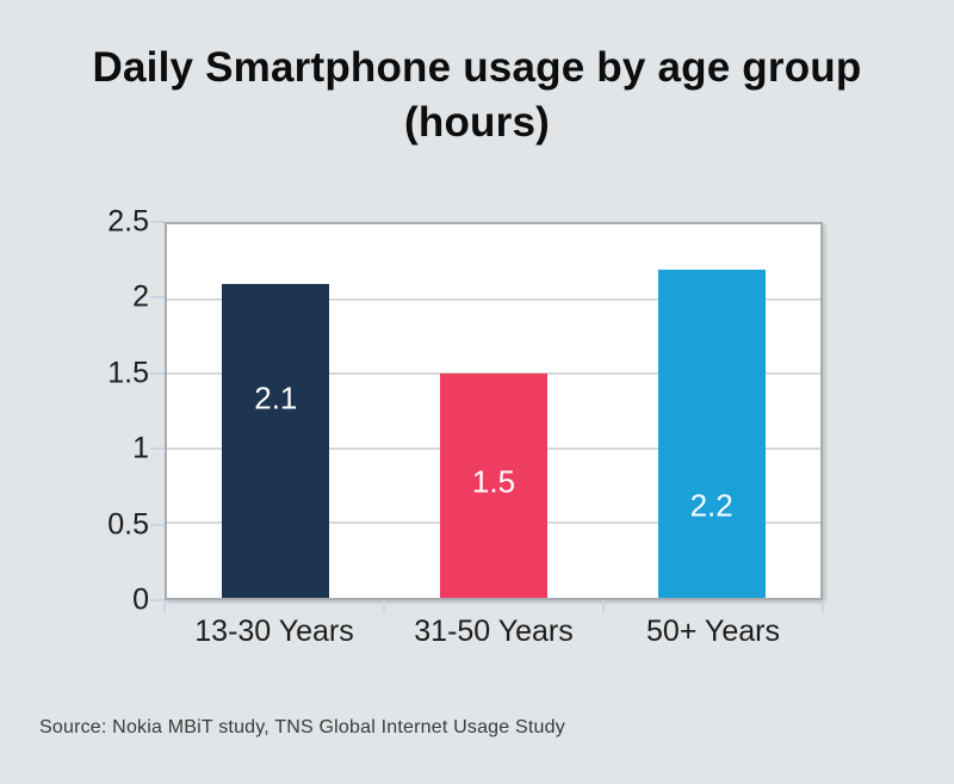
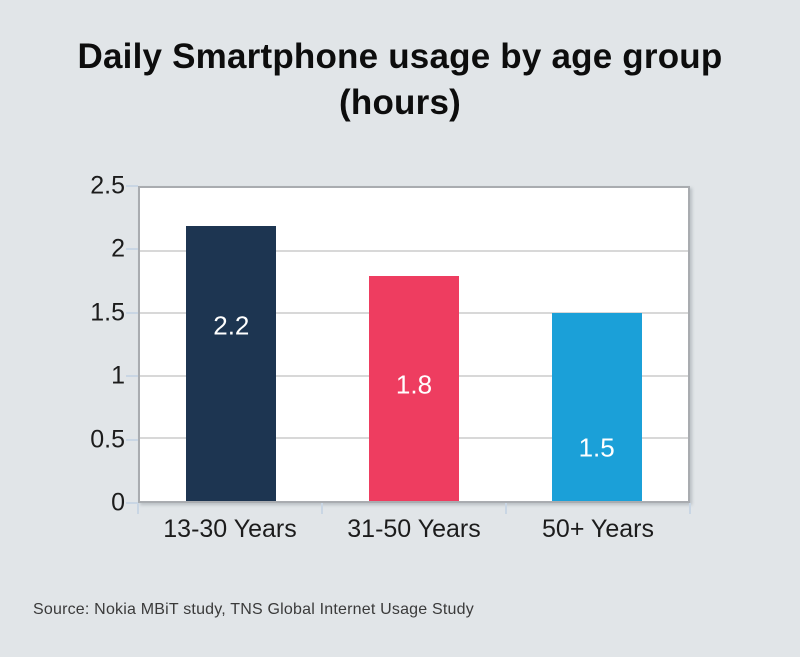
13-30 Years: 2.1 -> 2.2
31-50 Years: 1.5 -> 1.8
50+ Years: 2.2 -> 1.5
